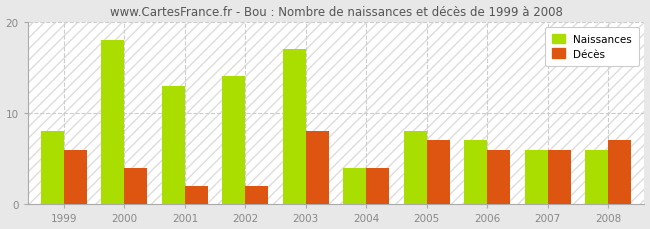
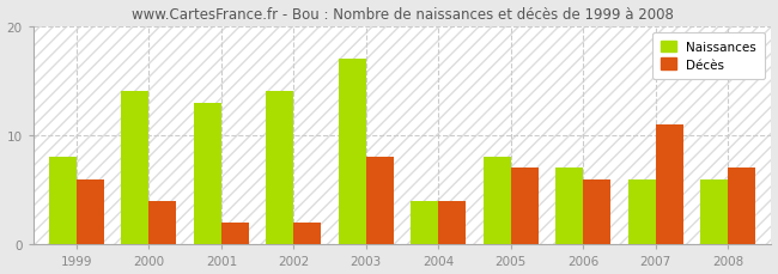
Naissances/2000: 18 -> 14
Décès/2007: 6 -> 11
